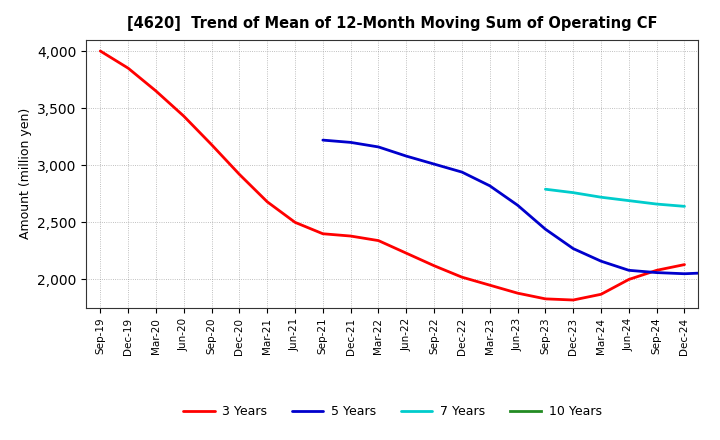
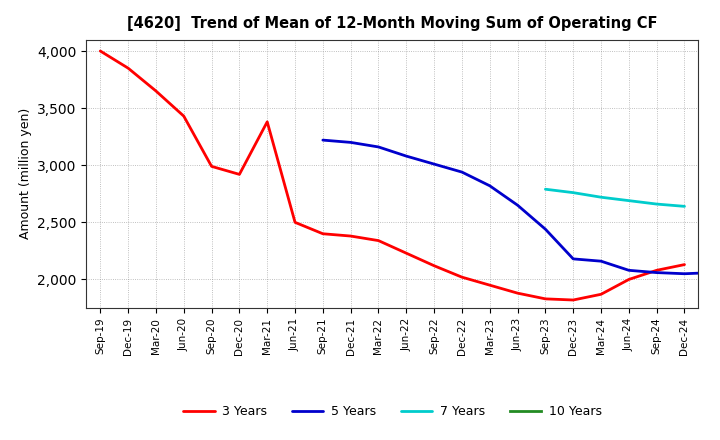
3 Years/Sep-20: 3,180 -> 2,990
3 Years/Mar-21: 2,680 -> 3,380
5 Years/Dec-23: 2,270 -> 2,180
